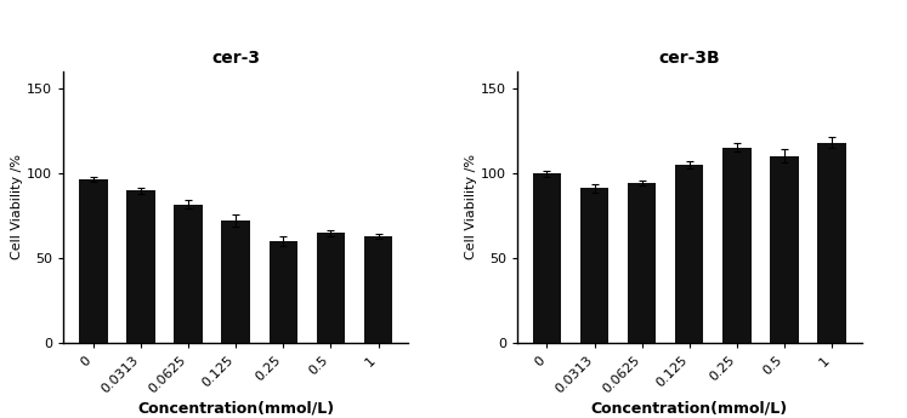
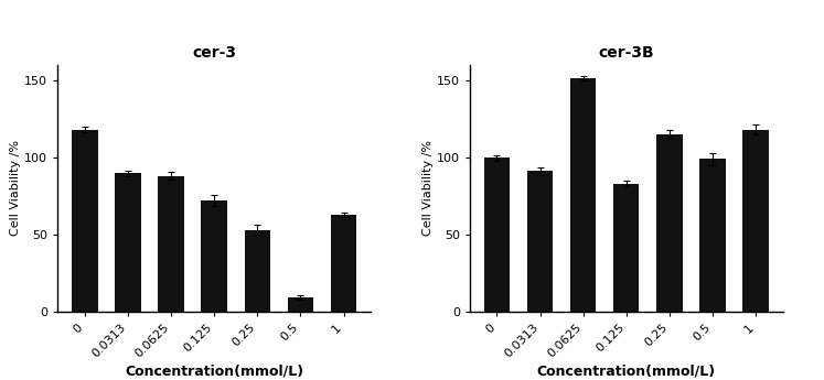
cer-3/0: 96 -> 118
cer-3/0.0625: 82 -> 88
cer-3/0.25: 60 -> 53
cer-3/0.5: 64 -> 9
cer-3B/0.0625: 94 -> 151
cer-3B/0.125: 105 -> 83
cer-3B/0.5: 110 -> 99
